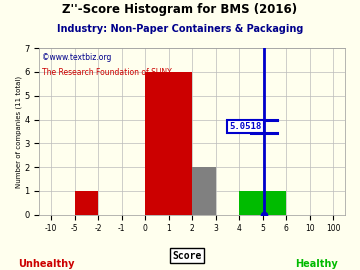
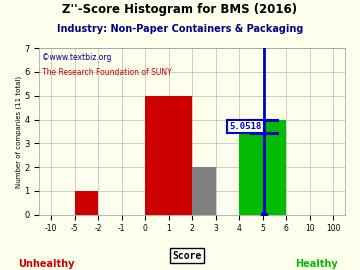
1: 6 -> 5
5: 1 -> 4
